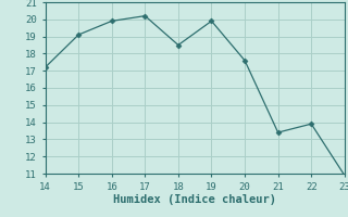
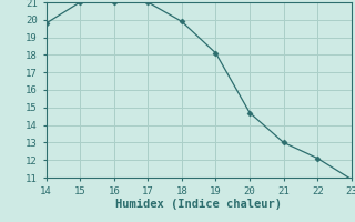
14: 17.2 -> 19.8
15: 19.1 -> 21.0
16: 19.9 -> 21.0
17: 20.2 -> 21.0
18: 18.5 -> 19.9
19: 19.9 -> 18.1
20: 17.6 -> 14.7
21: 13.4 -> 13.0
22: 13.9 -> 12.1
